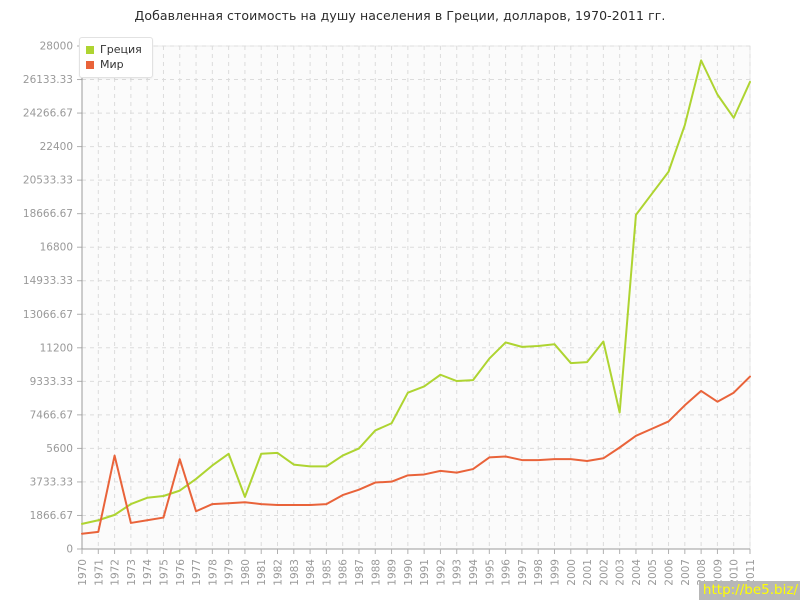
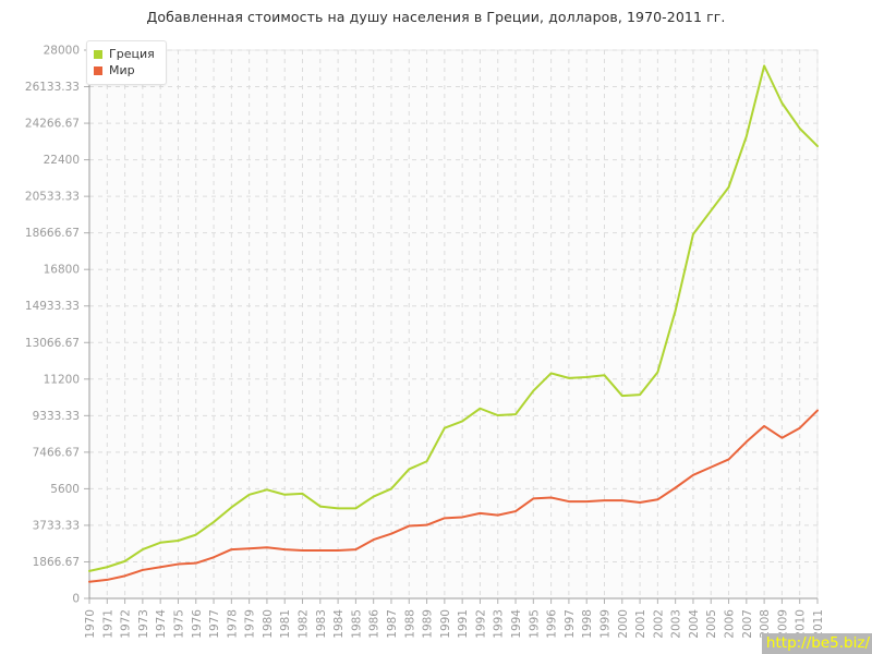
Мир/1972: 5200 -> 1200
Мир/1976: 5000 -> 1800
Греция/1980: 2900 -> 5600
Греция/2003: 7600 -> 14700
Греция/2011: 26000 -> 23100
